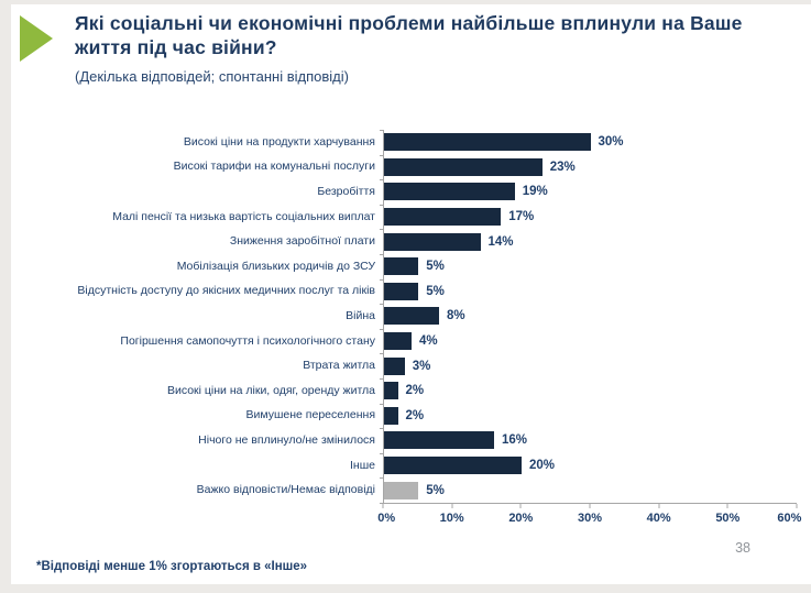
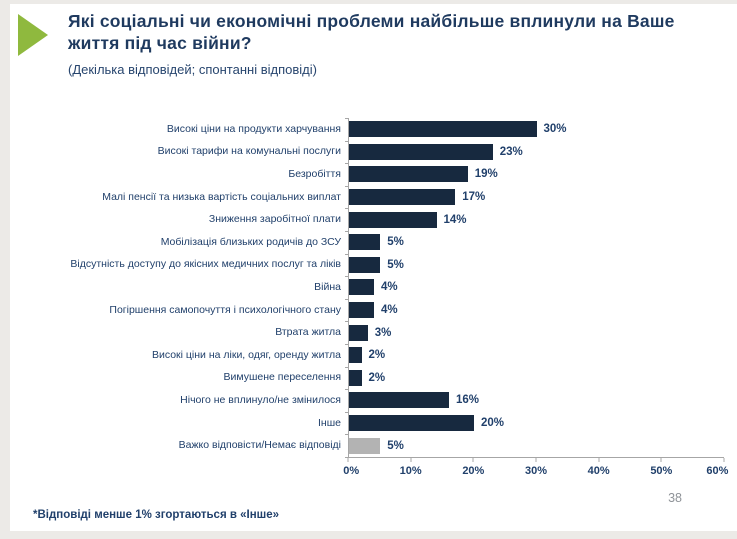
Війна: 8% -> 4%
